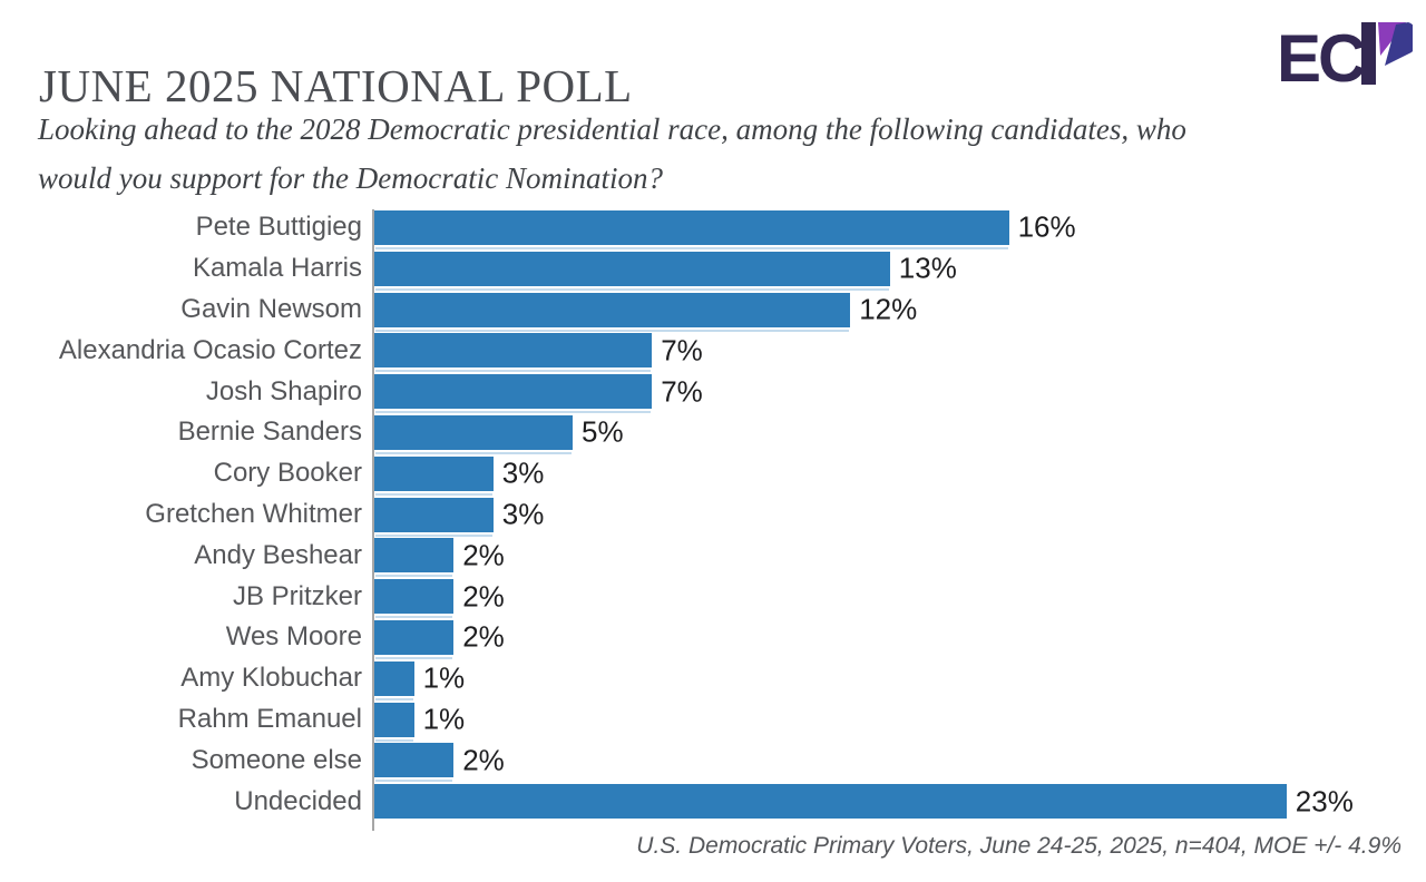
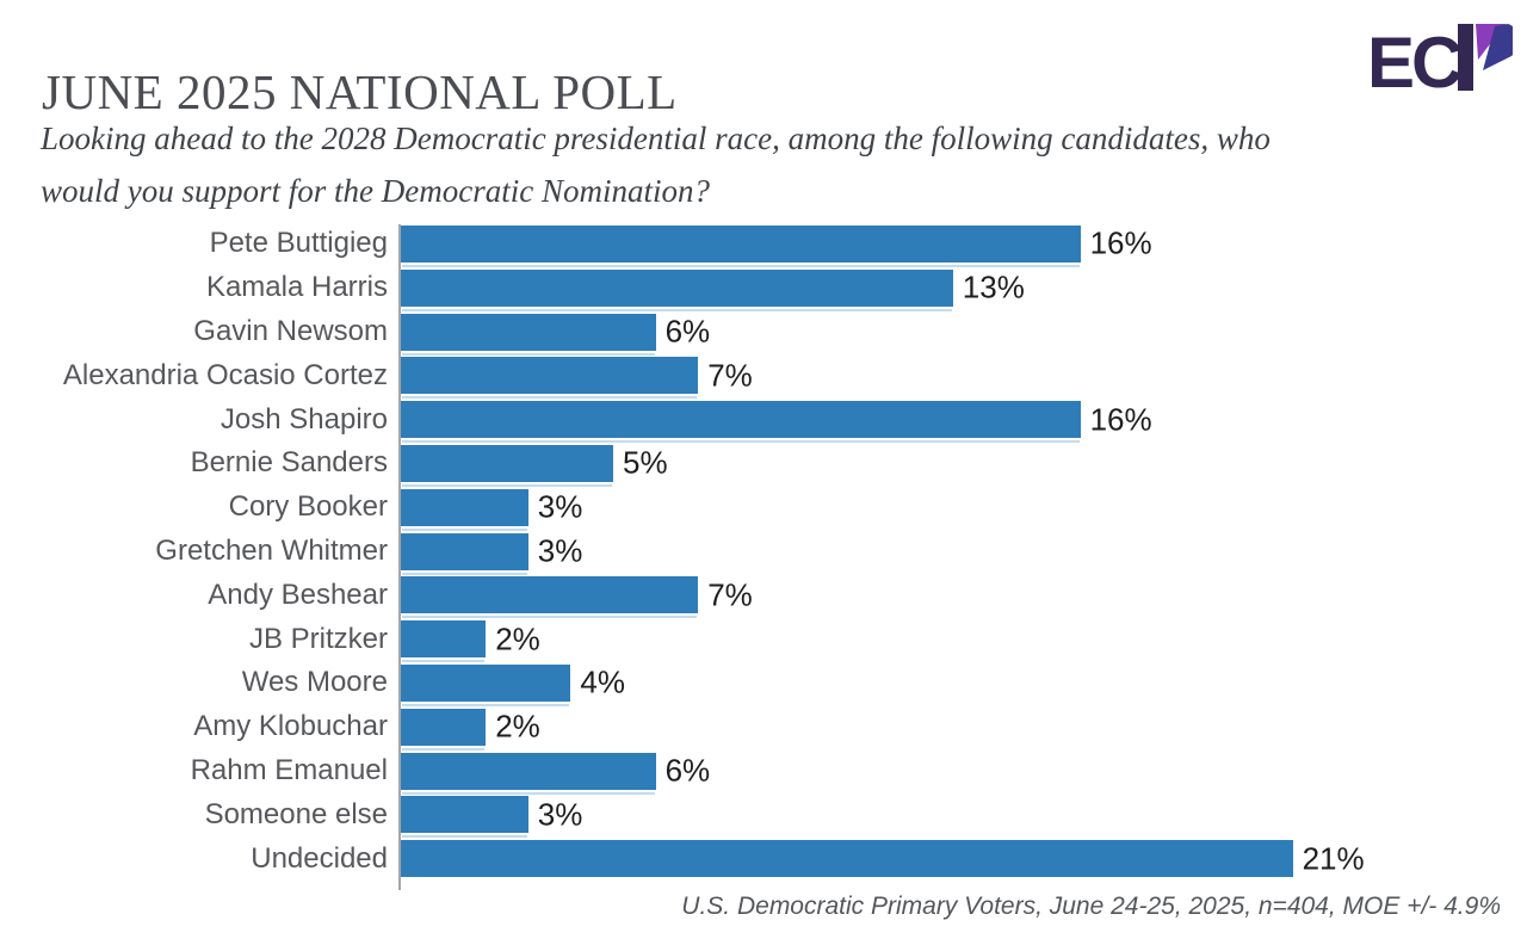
Gavin Newsom: 12% -> 6%
Josh Shapiro: 7% -> 16%
Andy Beshear: 2% -> 7%
Wes Moore: 2% -> 4%
Amy Klobuchar: 1% -> 2%
Rahm Emanuel: 1% -> 6%
Someone else: 2% -> 3%
Undecided: 23% -> 21%
